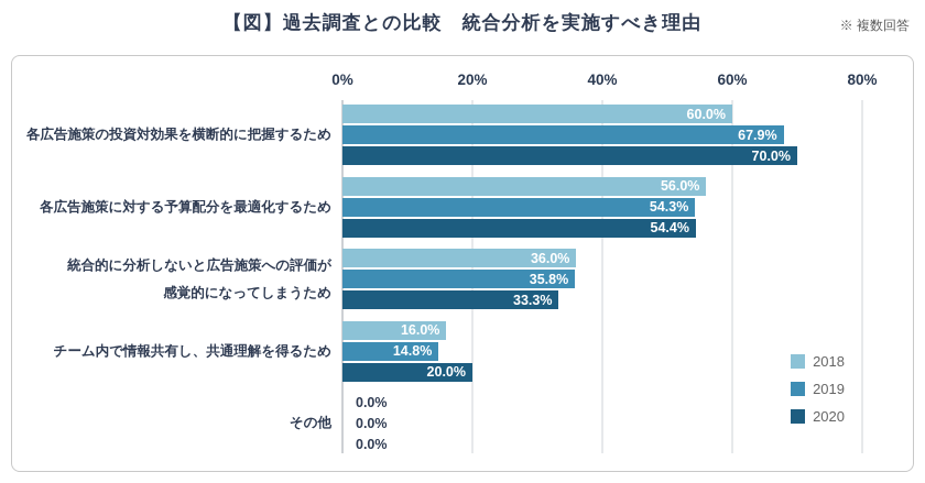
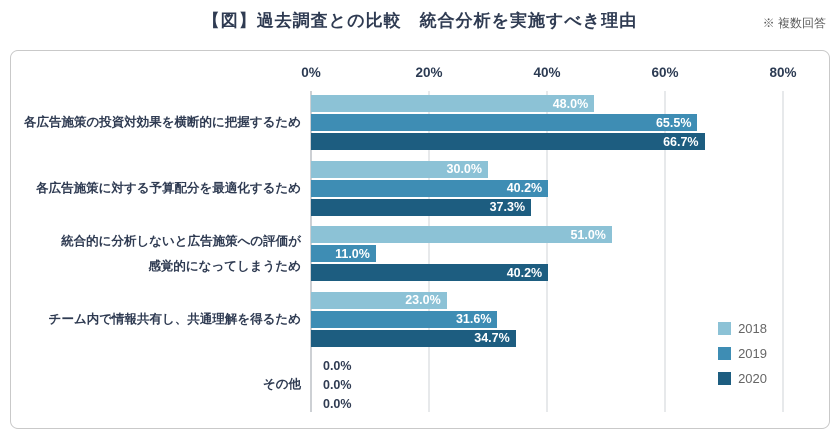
2018/各広告施策の投資対効果を横断的に把握するため: 60.0% -> 48.0%
2019/各広告施策の投資対効果を横断的に把握するため: 67.9% -> 65.5%
2020/各広告施策の投資対効果を横断的に把握するため: 70.0% -> 66.7%
2018/各広告施策に対する予算配分を最適化するため: 56.0% -> 30.0%
2019/各広告施策に対する予算配分を最適化するため: 54.3% -> 40.2%
2020/各広告施策に対する予算配分を最適化するため: 54.4% -> 37.3%
2018/統合的に分析しないと広告施策への評価が 感覚的になってしまうため: 36.0% -> 51.0%
2019/統合的に分析しないと広告施策への評価が 感覚的になってしまうため: 35.8% -> 11.0%
2020/統合的に分析しないと広告施策への評価が 感覚的になってしまうため: 33.3% -> 40.2%
2018/チーム内で情報共有し、共通理解を得るため: 16.0% -> 23.0%
2019/チーム内で情報共有し、共通理解を得るため: 14.8% -> 31.6%
2020/チーム内で情報共有し、共通理解を得るため: 20.0% -> 34.7%
